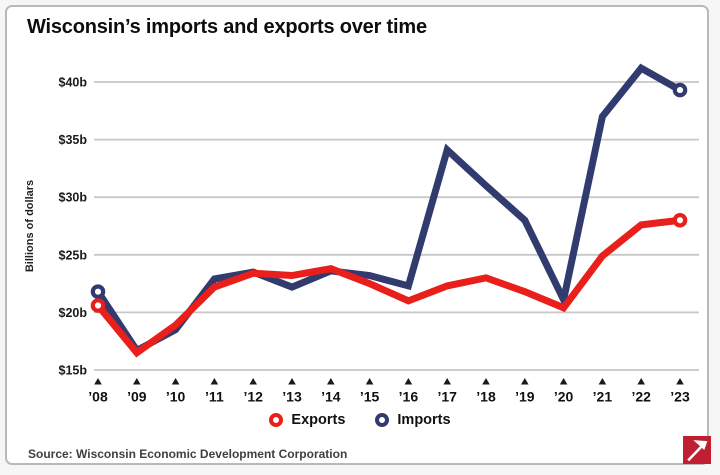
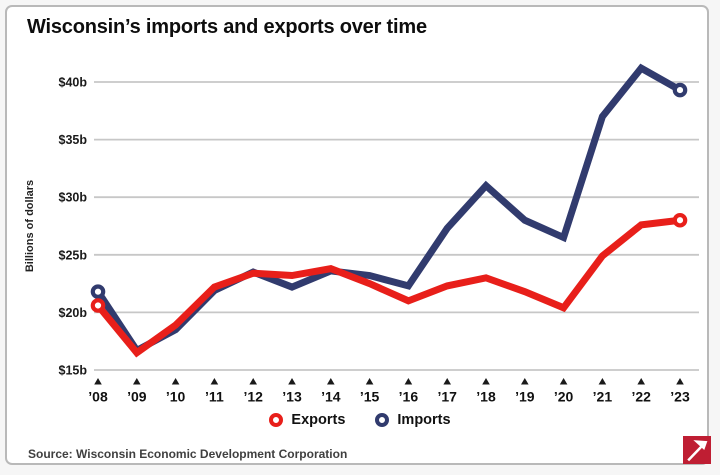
Imports/’11: $22.9b -> $21.9b
Imports/’17: $34.1b -> $27.3b
Imports/’20: $21.1b -> $26.5b
